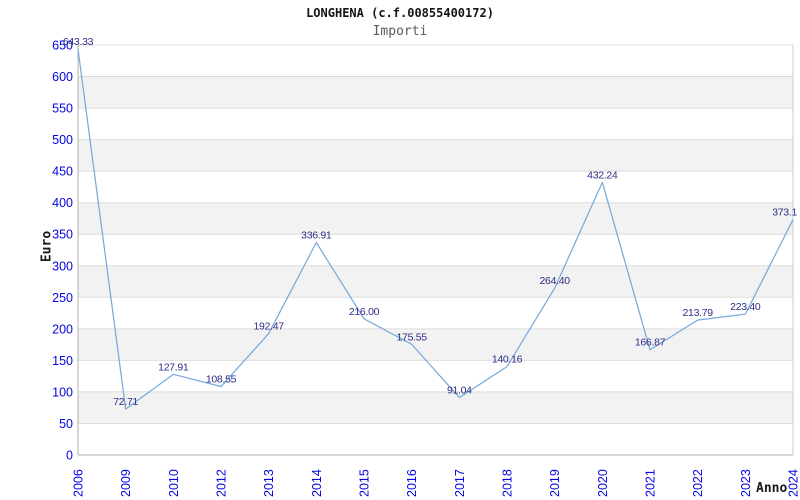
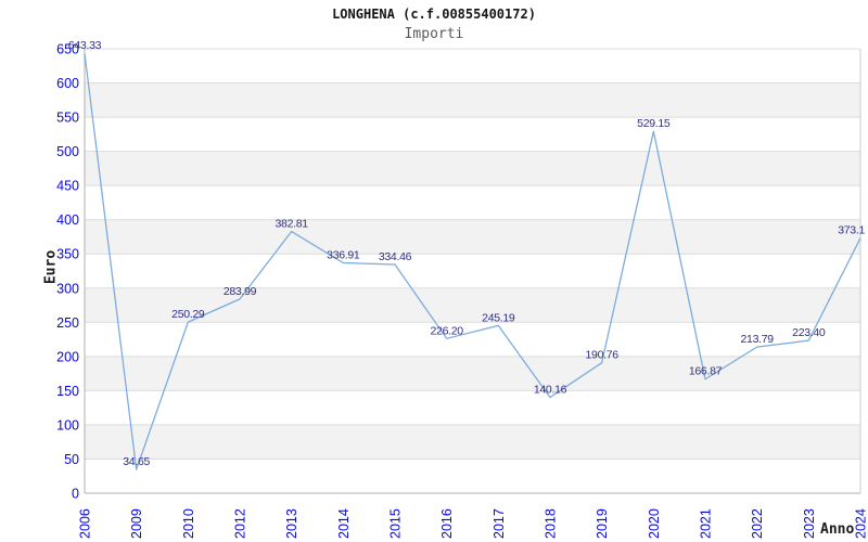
2009: 72.71 -> 34.65
2010: 127.91 -> 250.29
2012: 108.55 -> 283.99
2013: 192.47 -> 382.81
2015: 216.00 -> 334.46
2016: 175.55 -> 226.20
2017: 91.04 -> 245.19
2019: 264.40 -> 190.76
2020: 432.24 -> 529.15
